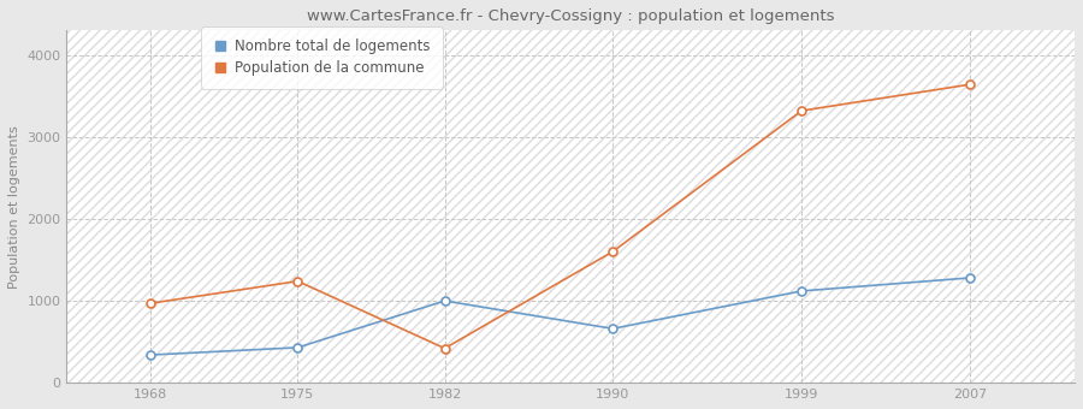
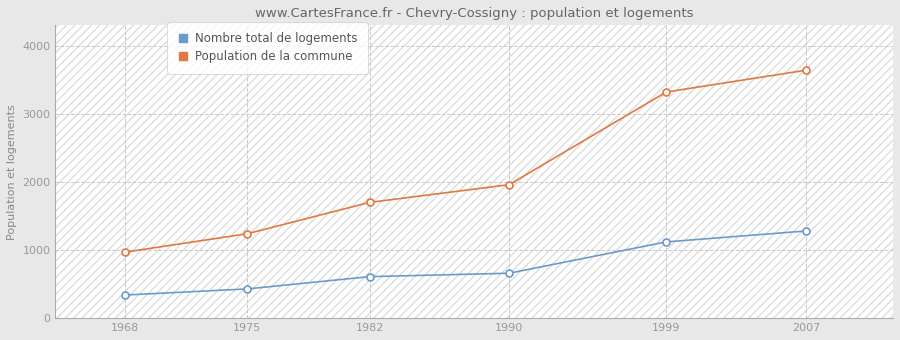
Nombre total de logements/1982: 1000 -> 610
Population de la commune/1982: 420 -> 1700
Population de la commune/1990: 1600 -> 1960
